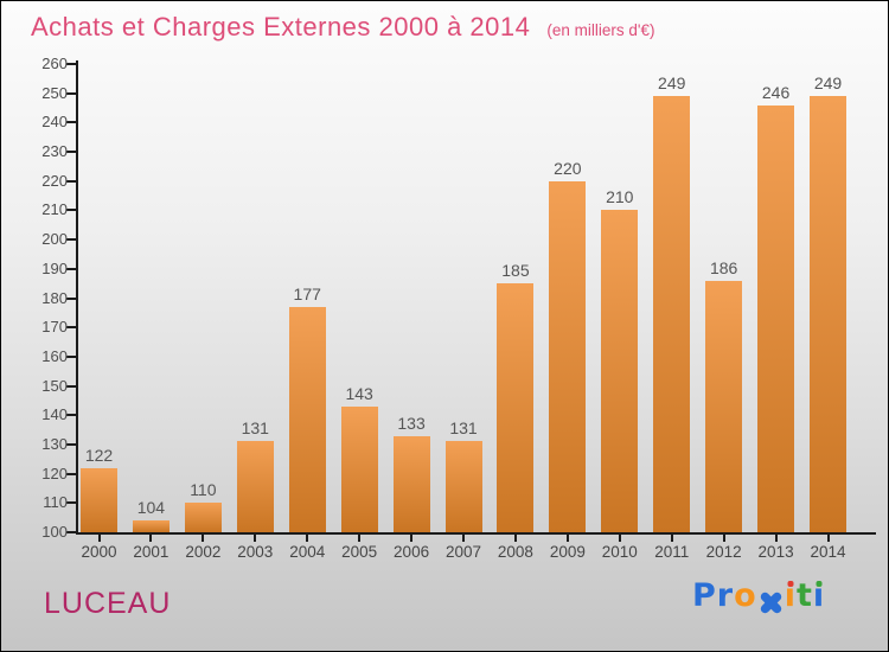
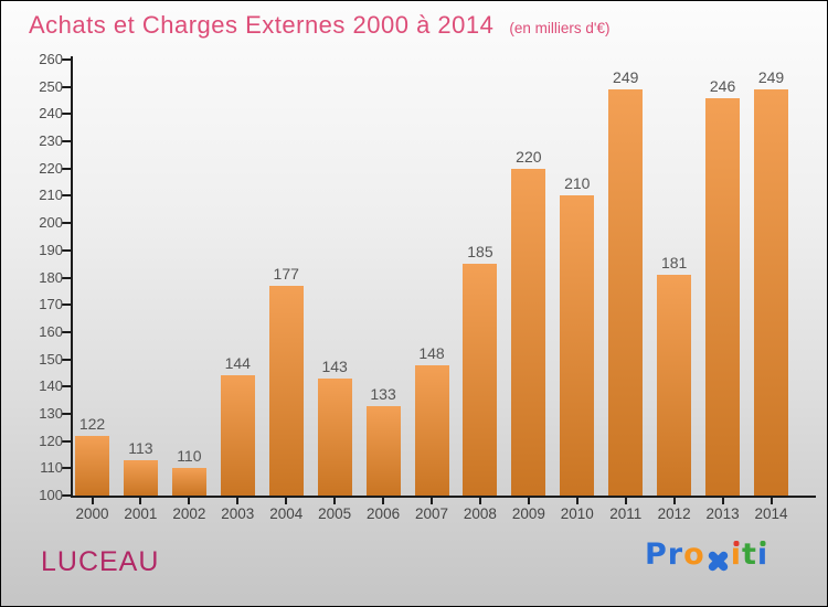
2001: 104 -> 113
2003: 131 -> 144
2007: 131 -> 148
2012: 186 -> 181
